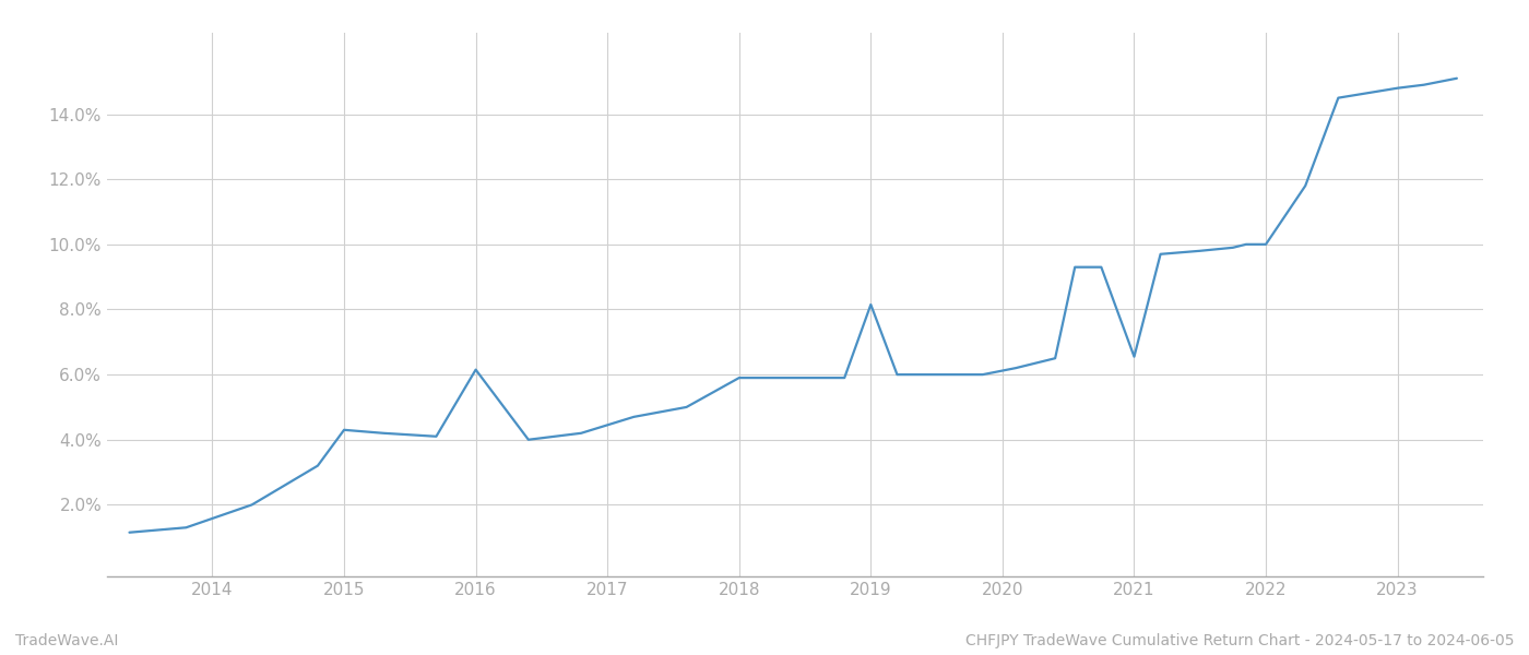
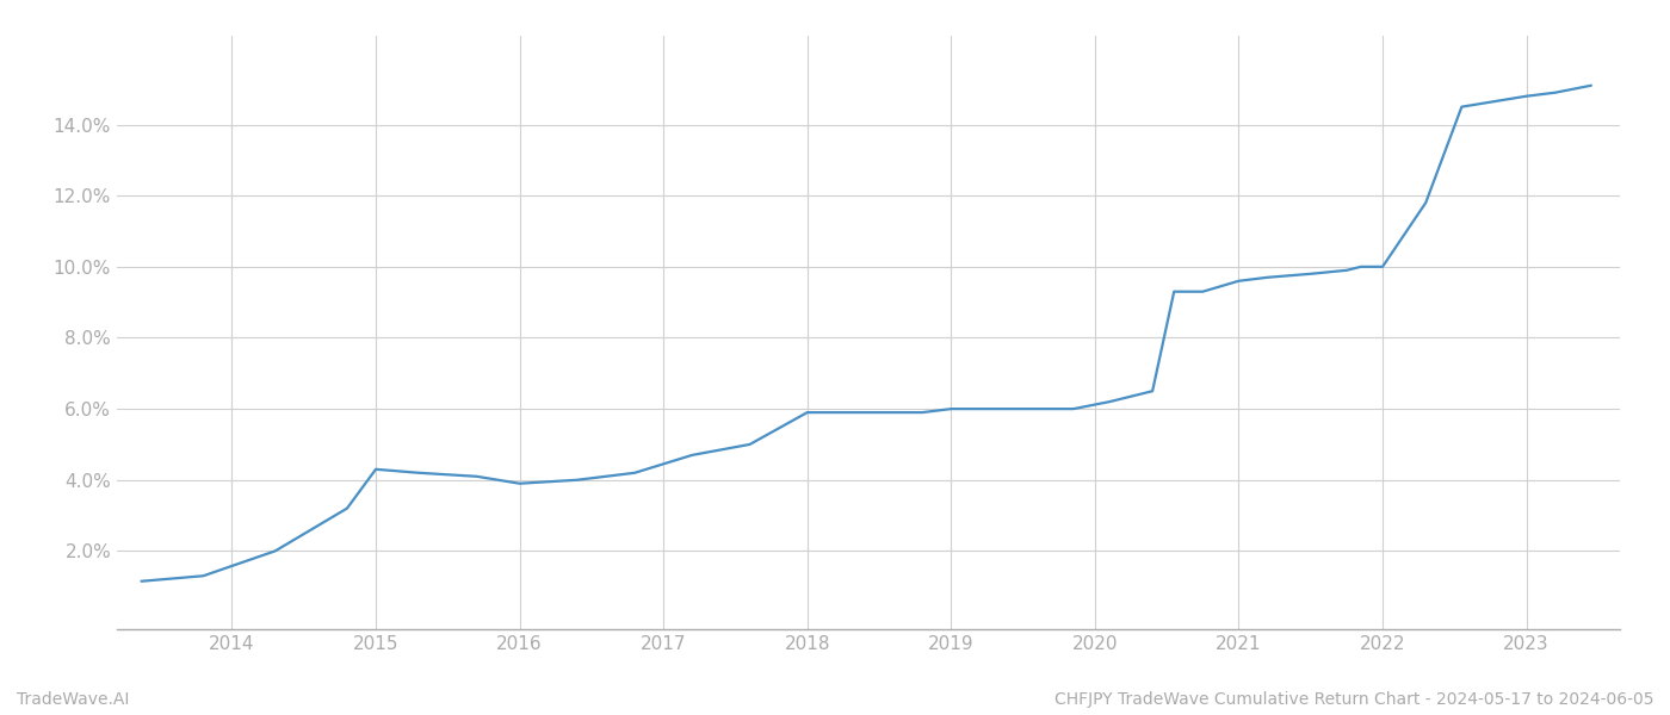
2016: 6.15% -> 3.90%
2019: 8.15% -> 6.00%
2021: 6.55% -> 9.60%
